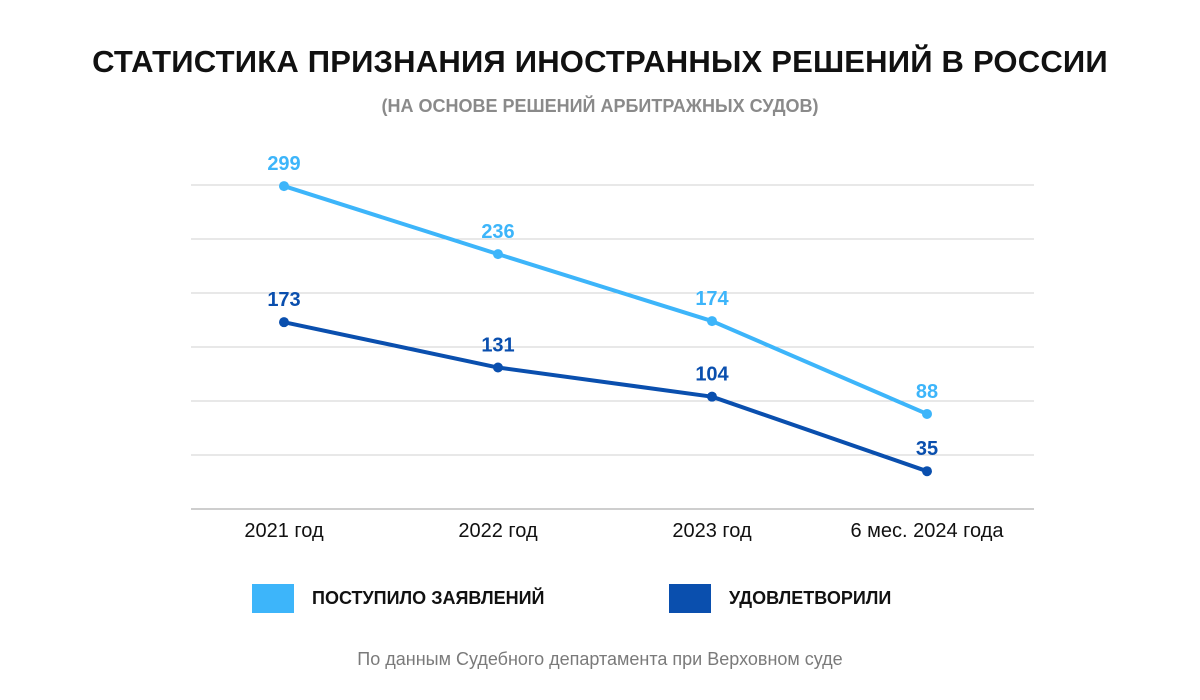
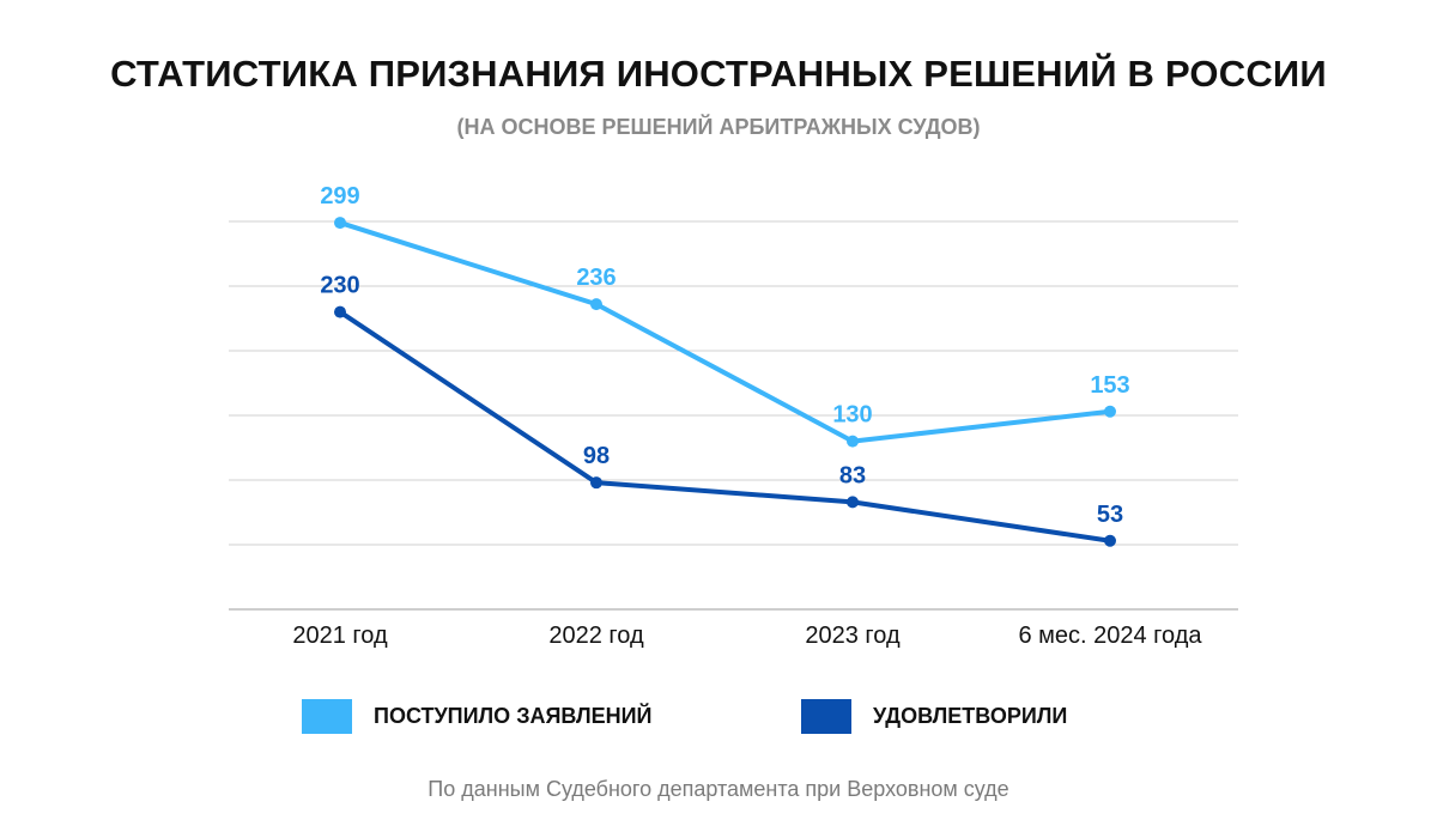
УДОВЛЕТВОРИЛИ/2021 год: 173 -> 230
УДОВЛЕТВОРИЛИ/2022 год: 131 -> 98
ПОСТУПИЛО ЗАЯВЛЕНИЙ/2023 год: 174 -> 130
УДОВЛЕТВОРИЛИ/2023 год: 104 -> 83
ПОСТУПИЛО ЗАЯВЛЕНИЙ/6 мес. 2024 года: 88 -> 153
УДОВЛЕТВОРИЛИ/6 мес. 2024 года: 35 -> 53
